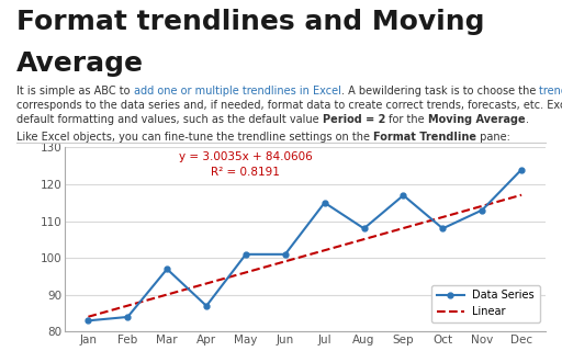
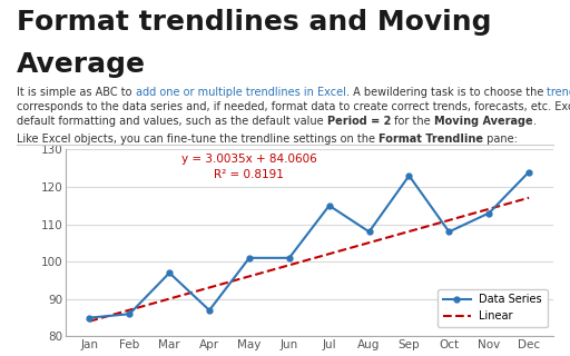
Data Series/Jan: 83 -> 85
Data Series/Feb: 84 -> 86
Data Series/Sep: 117 -> 123
